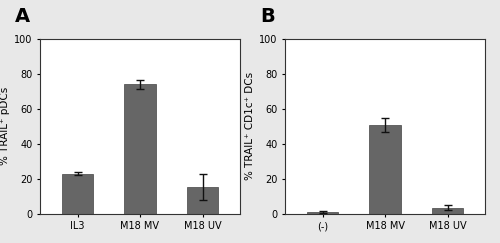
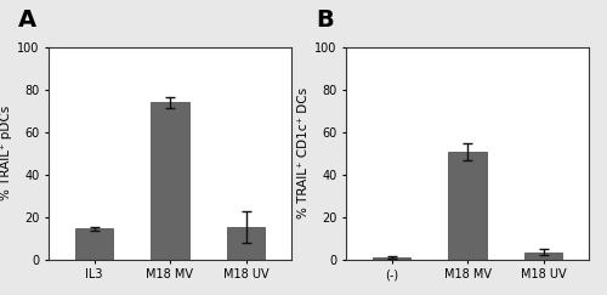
IL3: 23 -> 14
